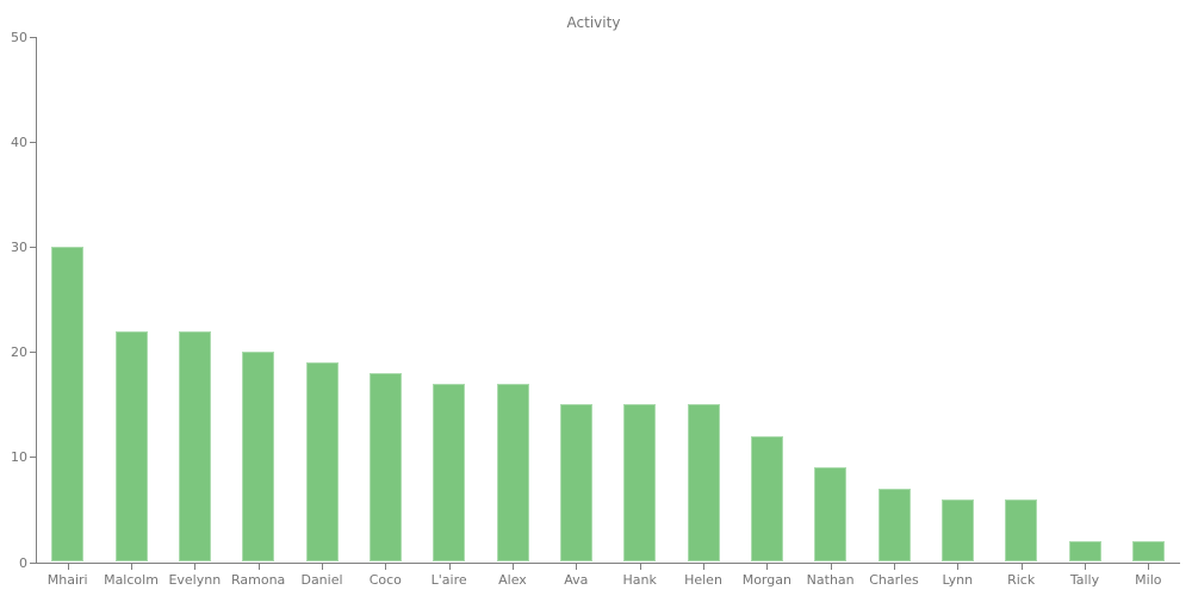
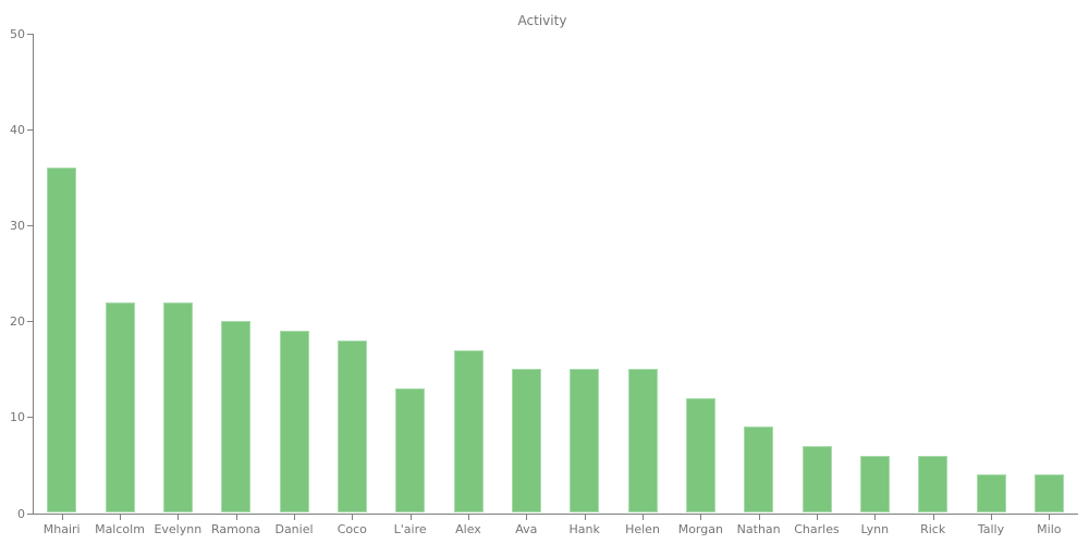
Mhairi: 30 -> 36
L'aire: 17 -> 13
Tally: 2 -> 4
Milo: 2 -> 4
